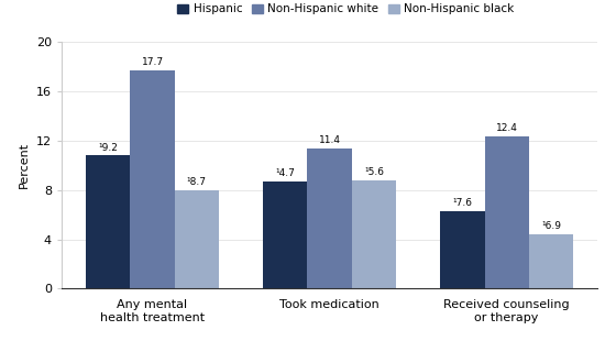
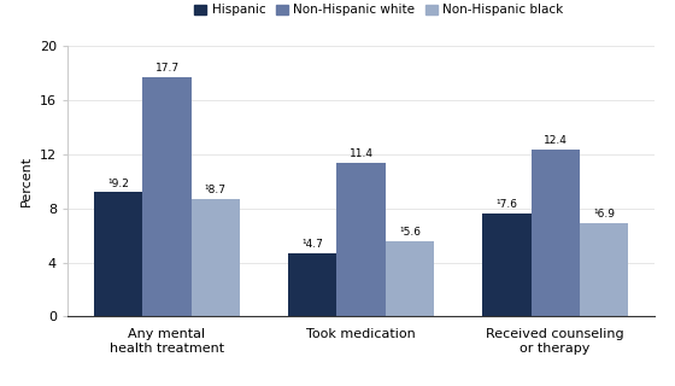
Hispanic/Any mental health treatment: 10.8 -> 9.2
Non-Hispanic black/Any mental health treatment: 8.0 -> 8.7
Hispanic/Took medication: 8.7 -> 4.7
Non-Hispanic black/Took medication: 8.8 -> 5.6
Hispanic/Received counseling or therapy: 6.3 -> 7.6
Non-Hispanic black/Received counseling or therapy: 4.4 -> 6.9
